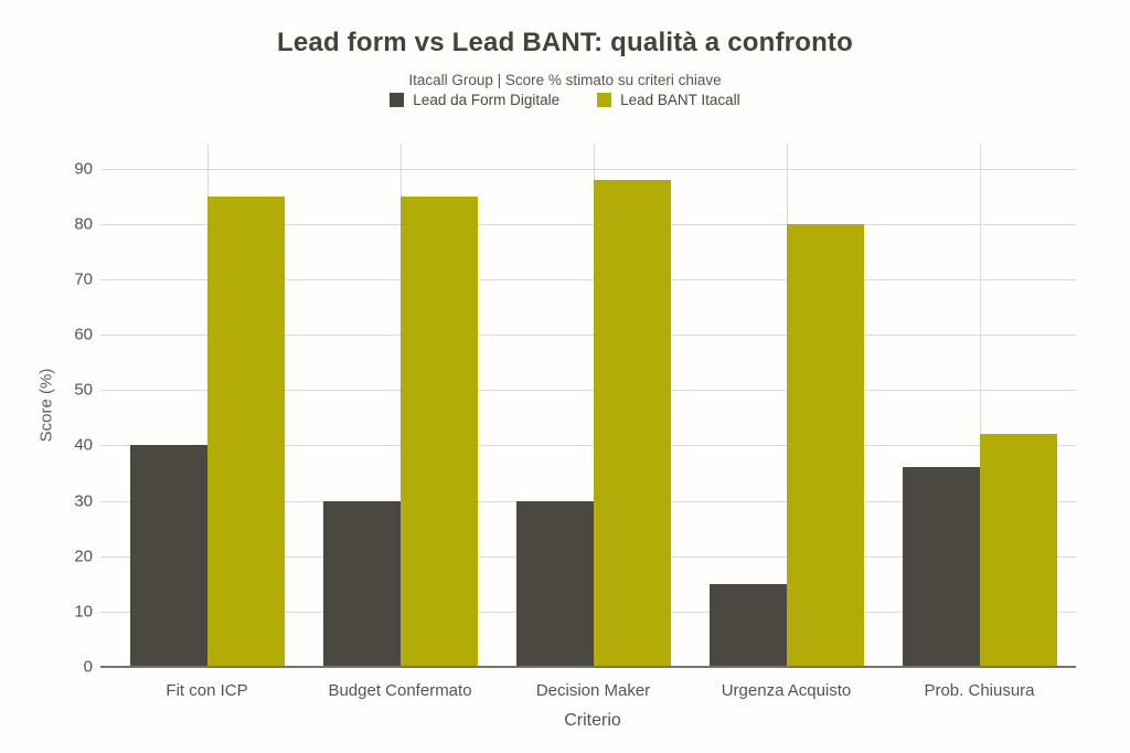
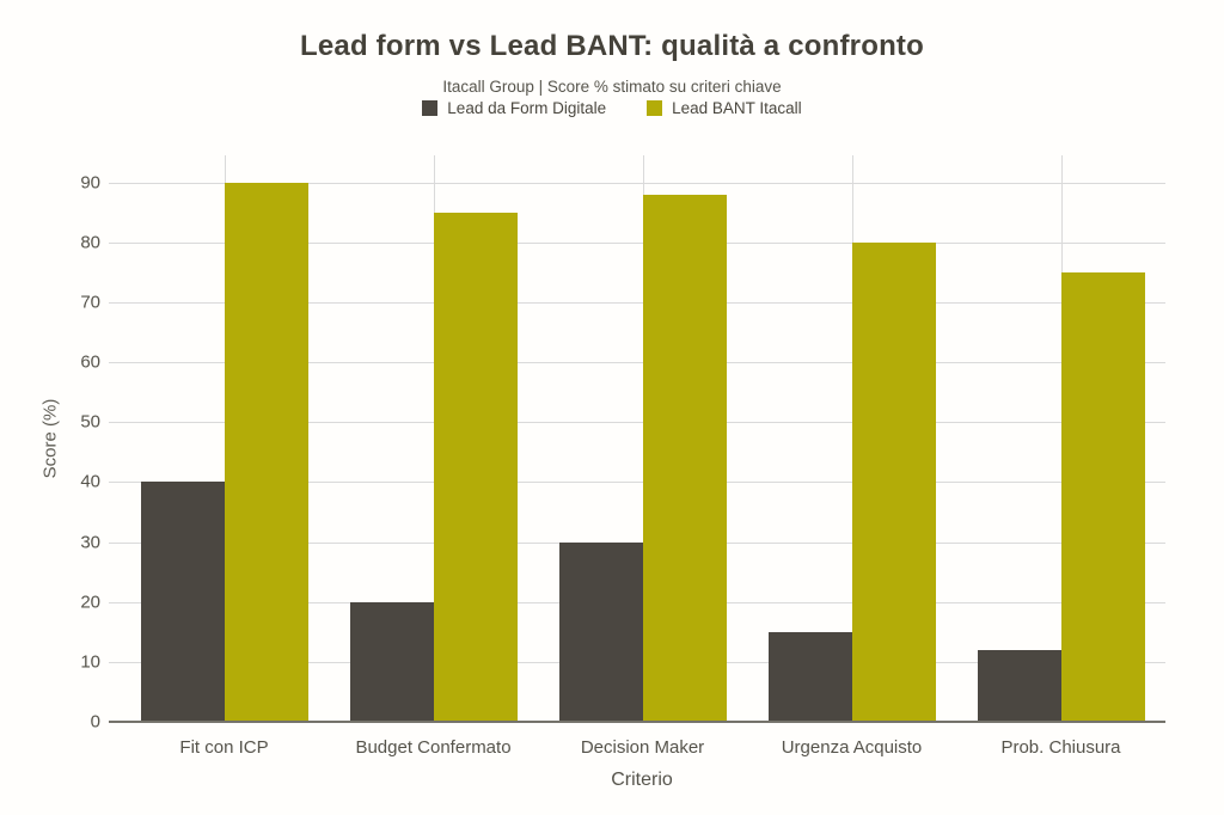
Lead BANT Itacall/Fit con ICP: 85 -> 90
Lead da Form Digitale/Budget Confermato: 30 -> 20
Lead da Form Digitale/Prob. Chiusura: 36 -> 12
Lead BANT Itacall/Prob. Chiusura: 42 -> 75
